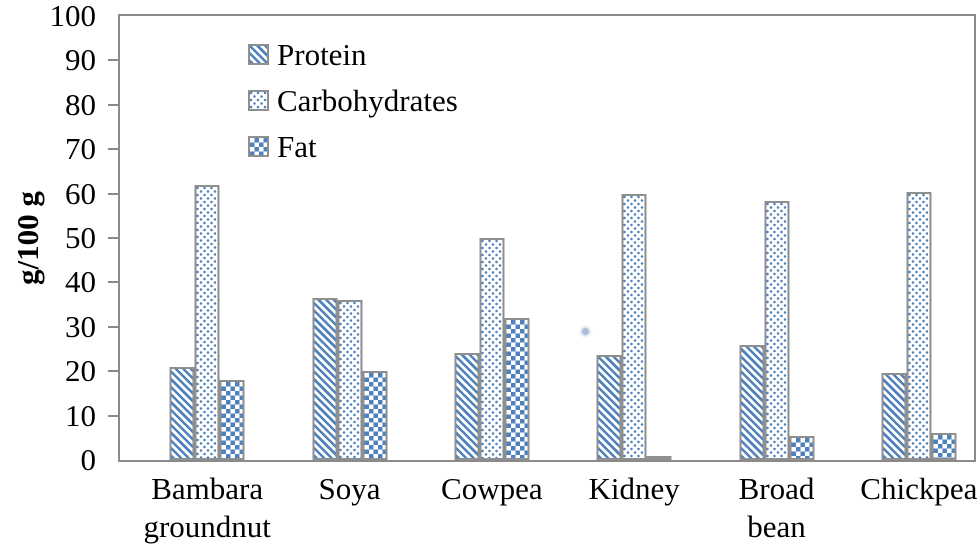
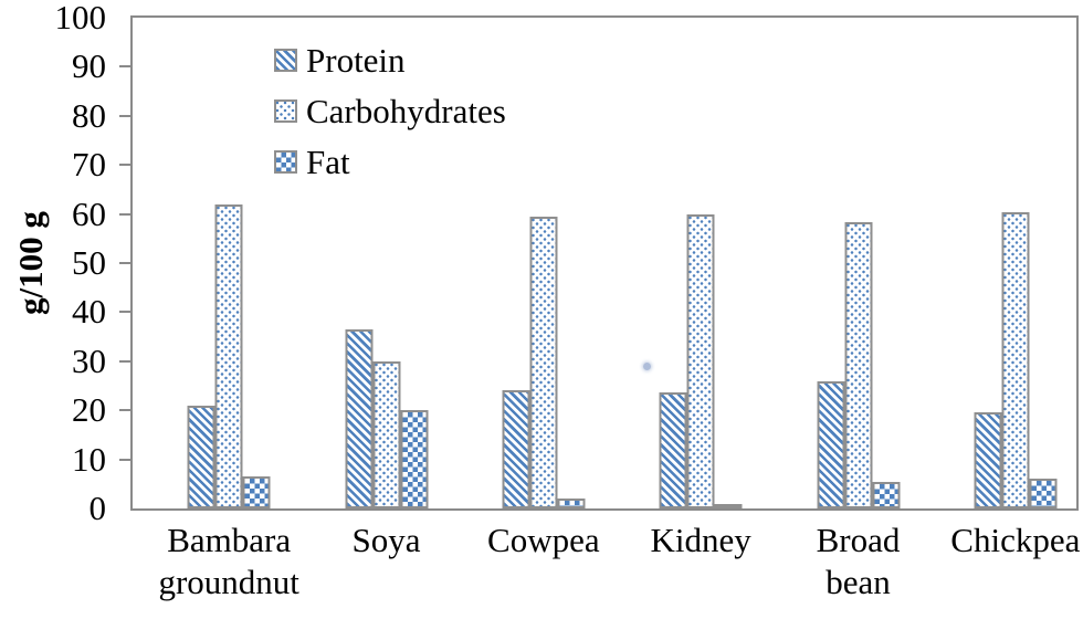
Fat/Bambara groundnut: 18 -> 6
Carbohydrates/Soya: 36 -> 30
Carbohydrates/Cowpea: 50 -> 60
Fat/Cowpea: 32 -> 2
